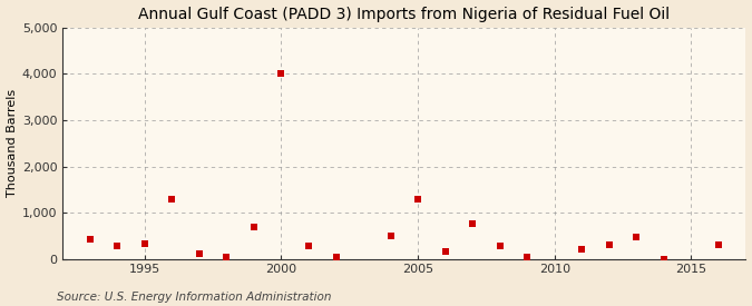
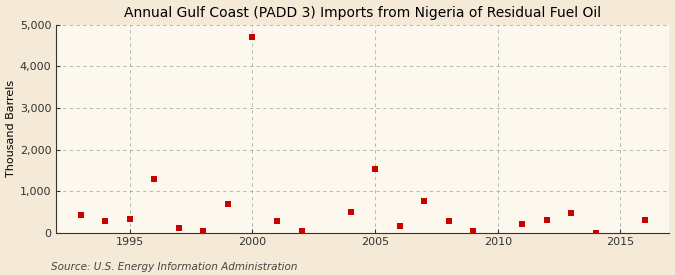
2000: 4,000 -> 4,700
2005: 1,300 -> 1,540
